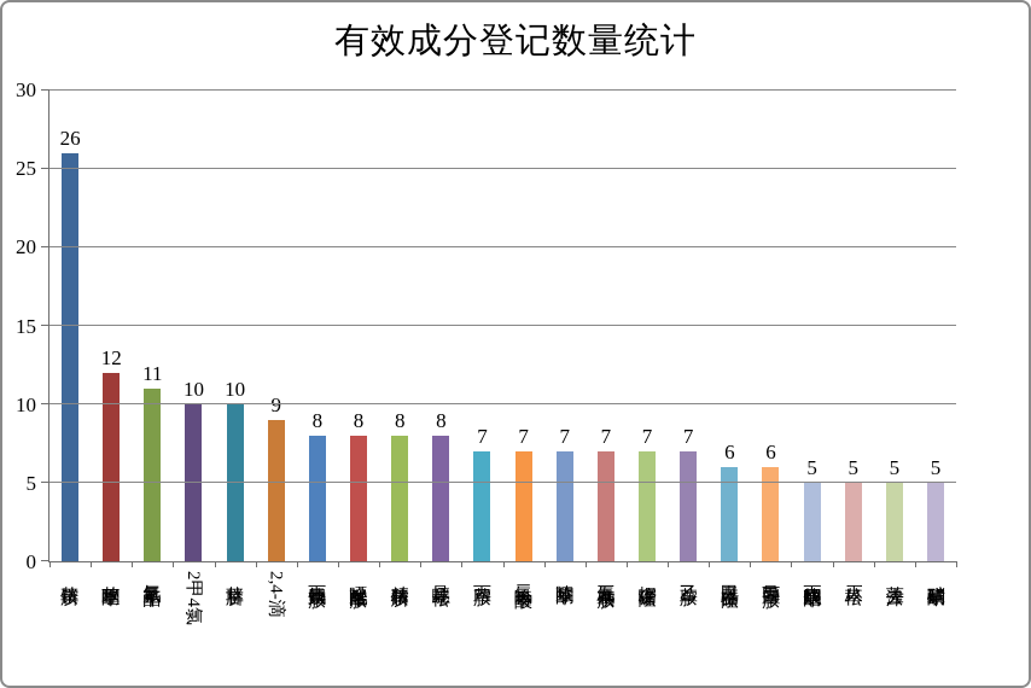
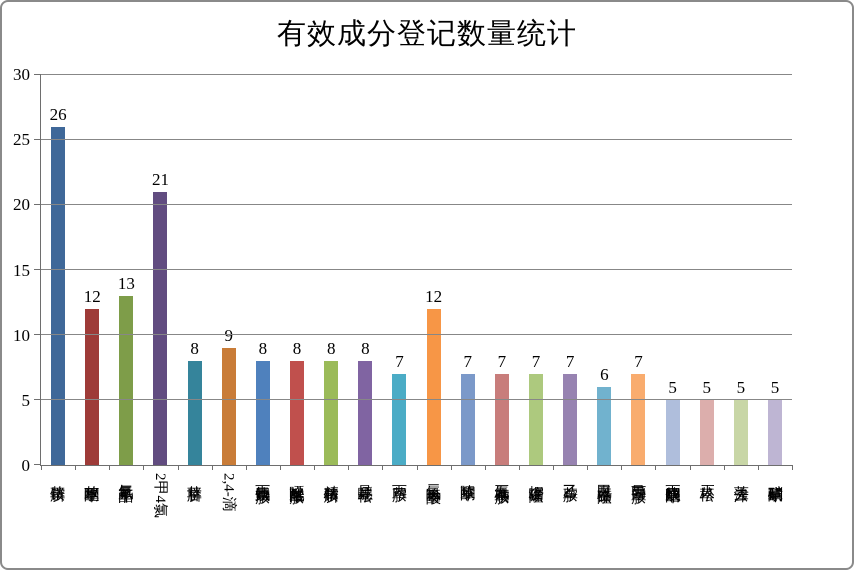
氰氟草酯: 11 -> 13
2甲4氯: 10 -> 21
草甘膦: 10 -> 8
二氯喹啉酸: 7 -> 12
异丙甲草胺: 6 -> 7
